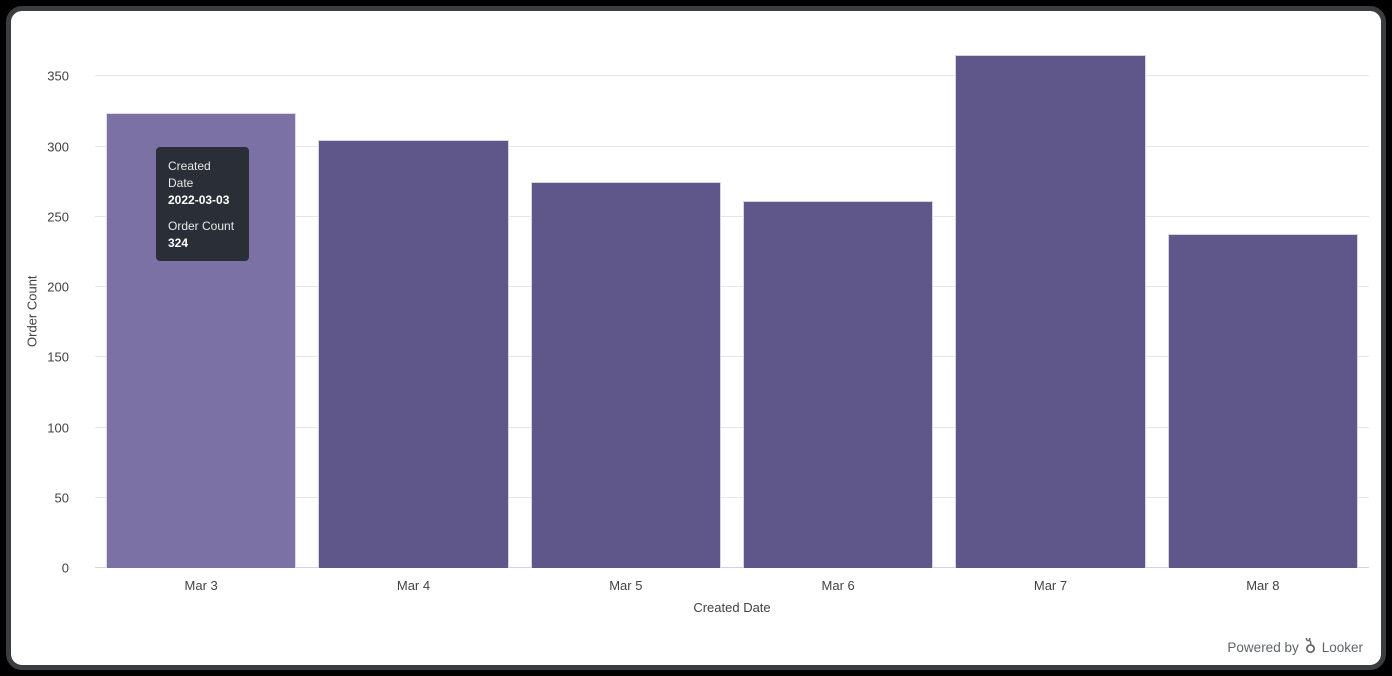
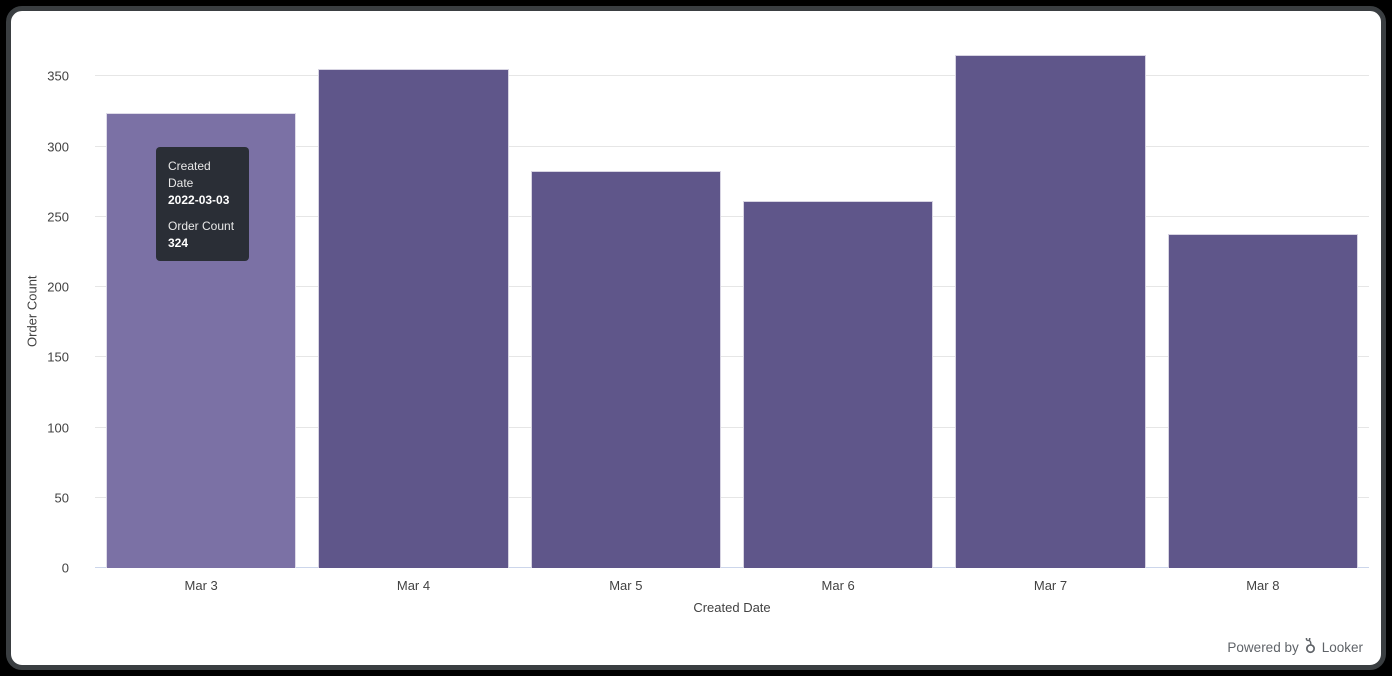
Mar 4: 305 -> 355
Mar 5: 275 -> 283
